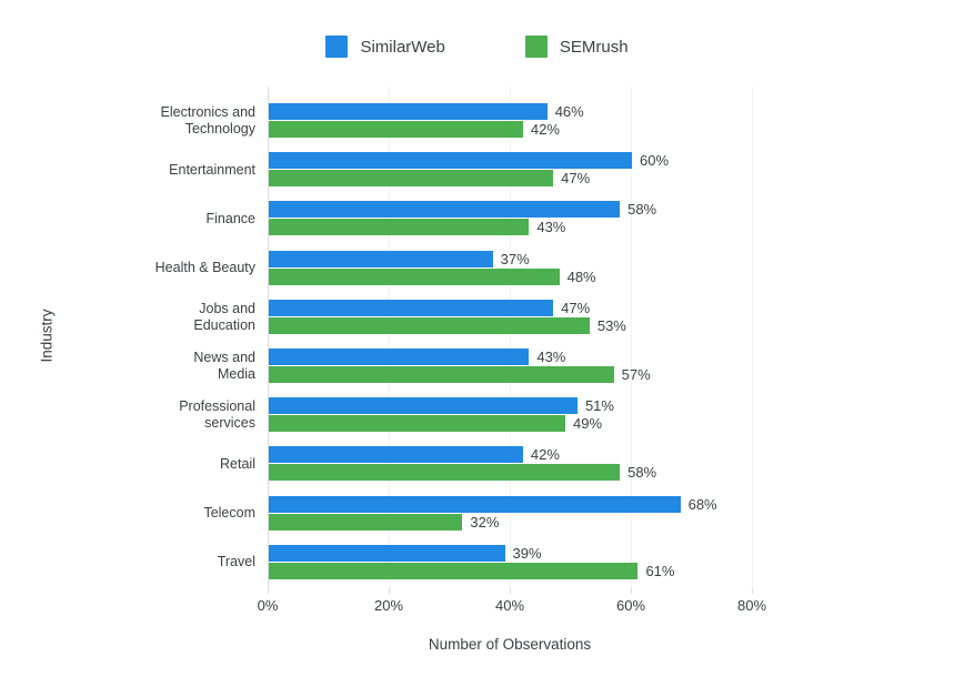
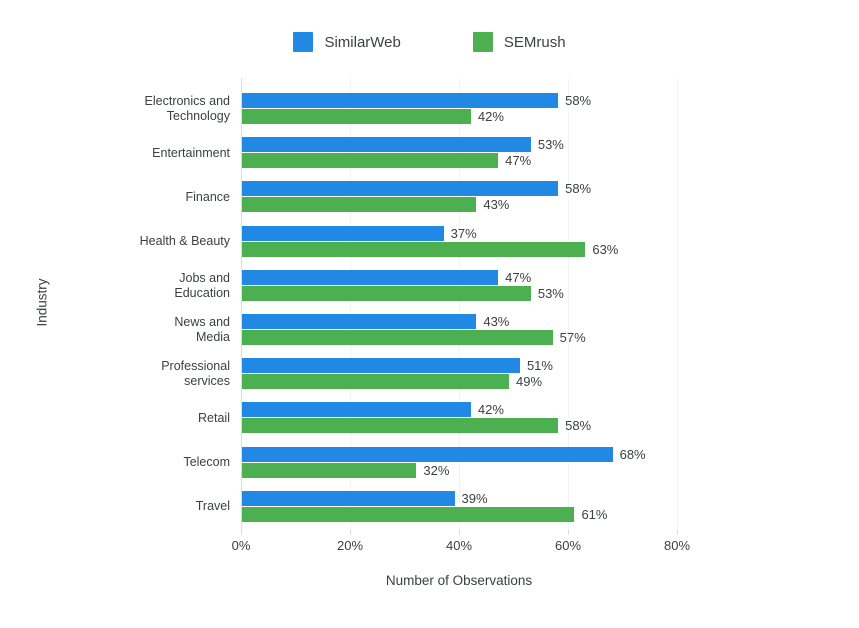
SimilarWeb/Electronics and Technology: 46% -> 58%
SimilarWeb/Entertainment: 60% -> 53%
SEMrush/Health & Beauty: 48% -> 63%
